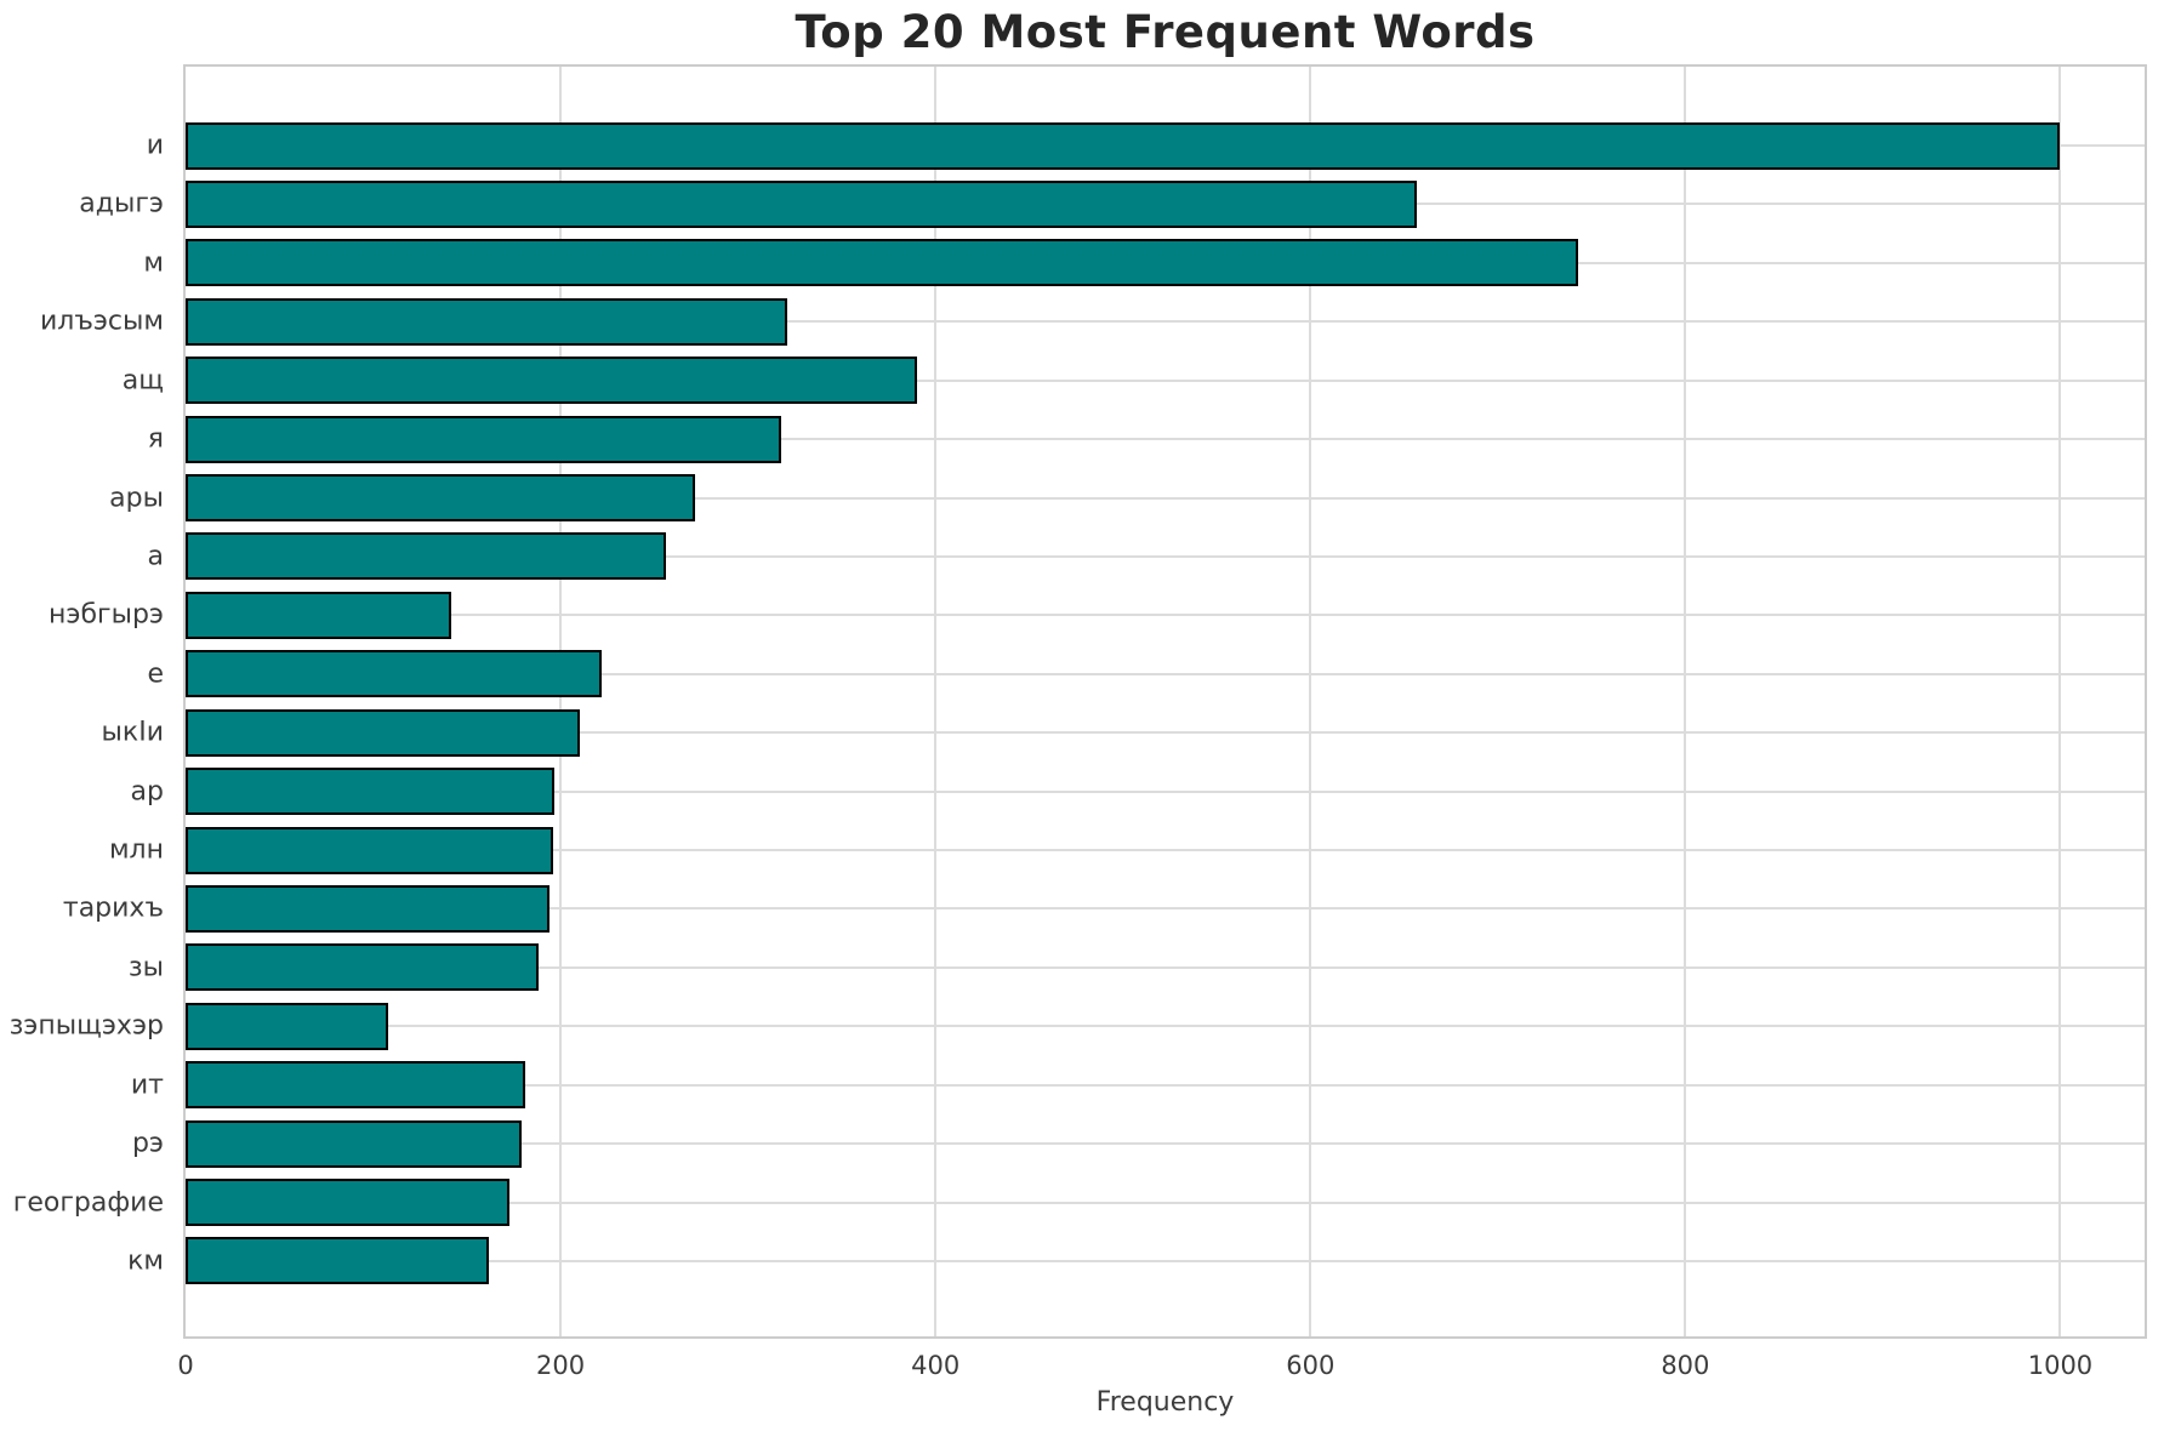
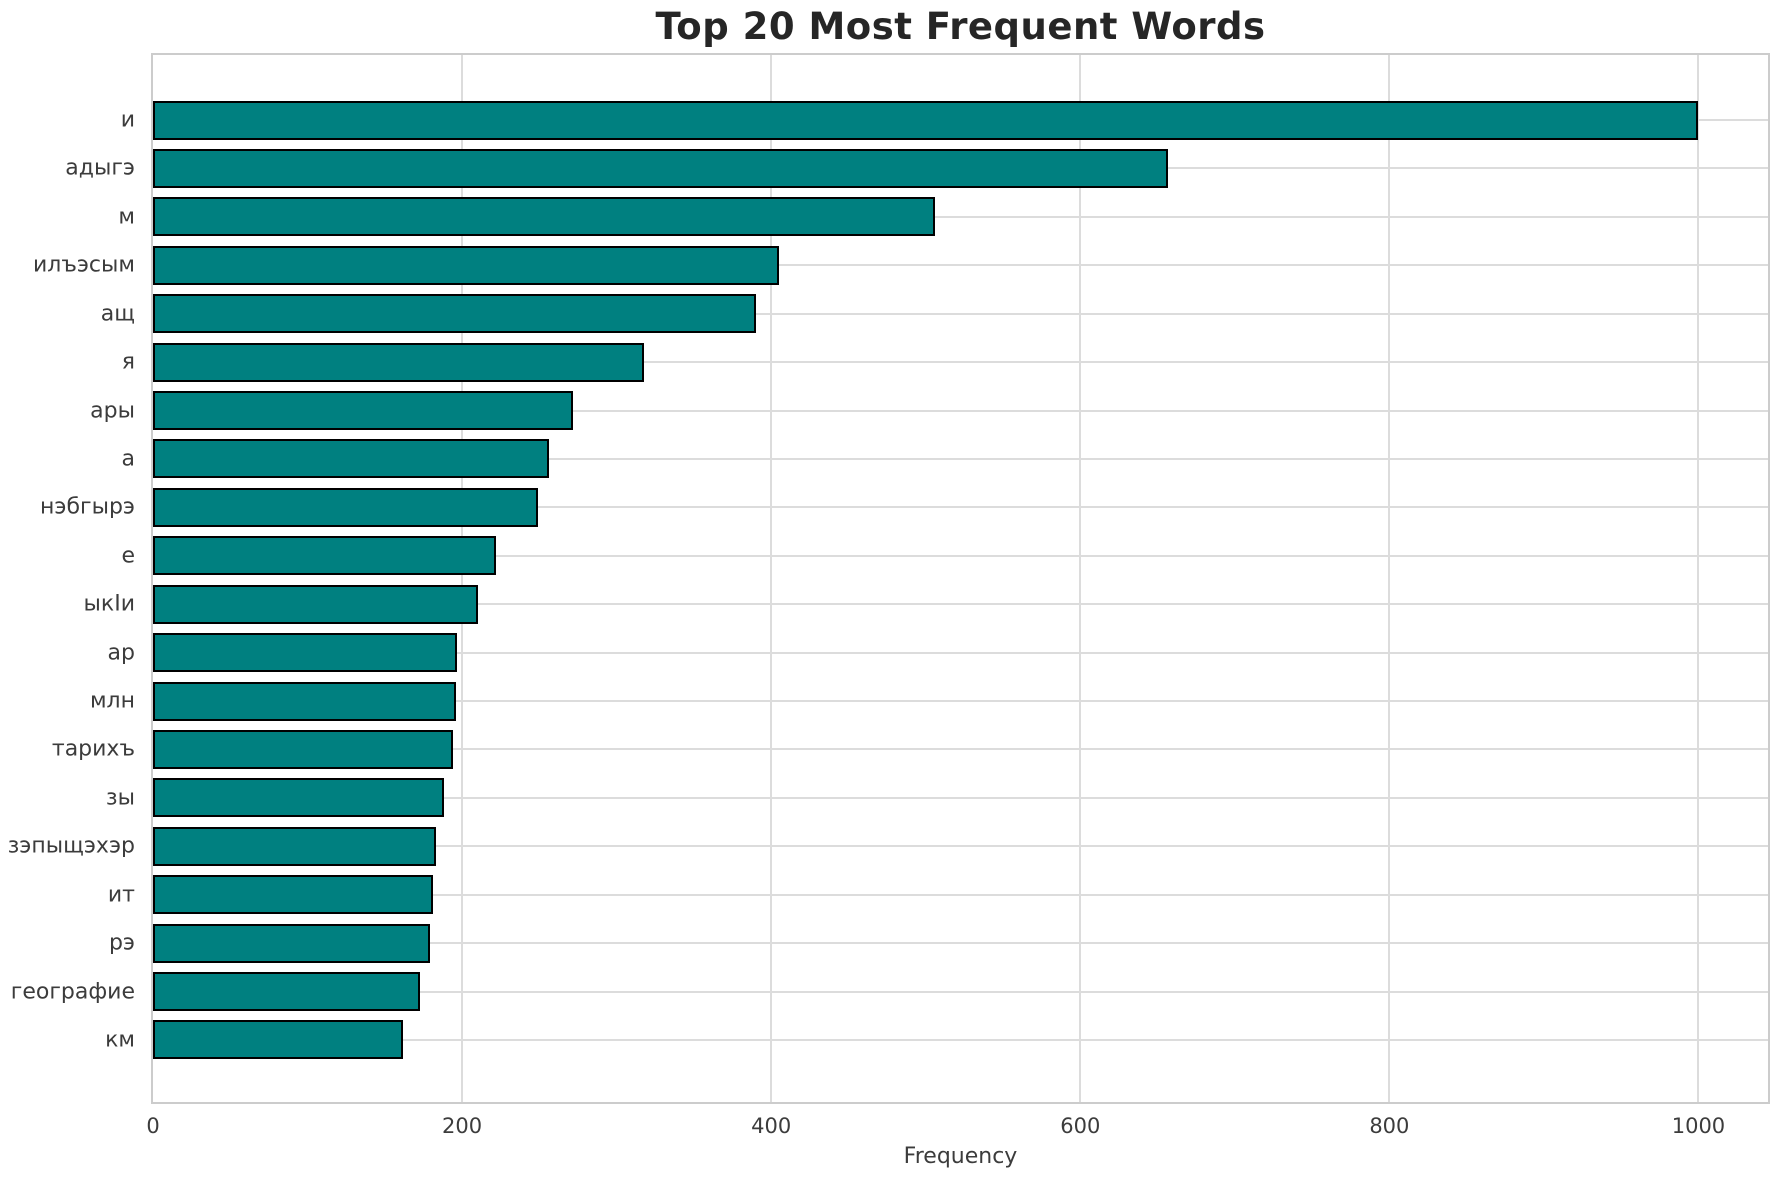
м: 743 -> 506
илъэсым: 321 -> 405
нэбгырэ: 142 -> 249
зэпыщэхэр: 108 -> 183
